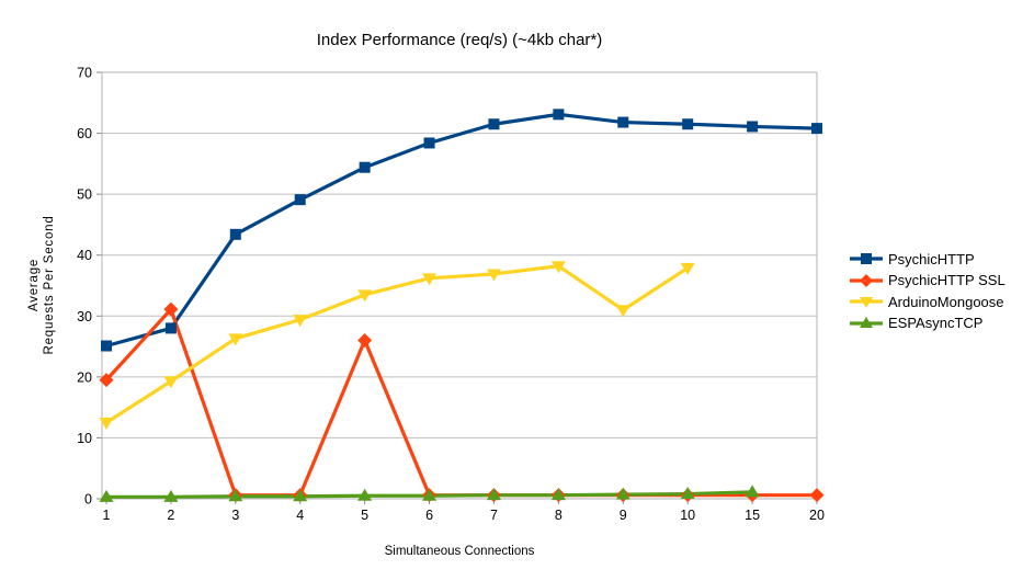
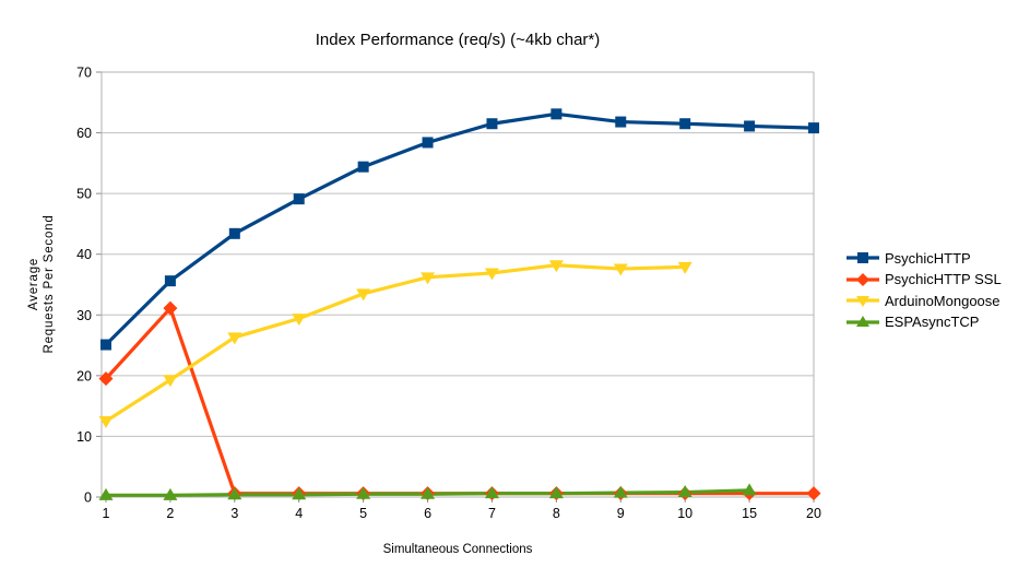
PsychicHTTP/2: 28 -> 36
PsychicHTTP SSL/5: 26 -> 1
ArduinoMongoose/9: 31 -> 38
